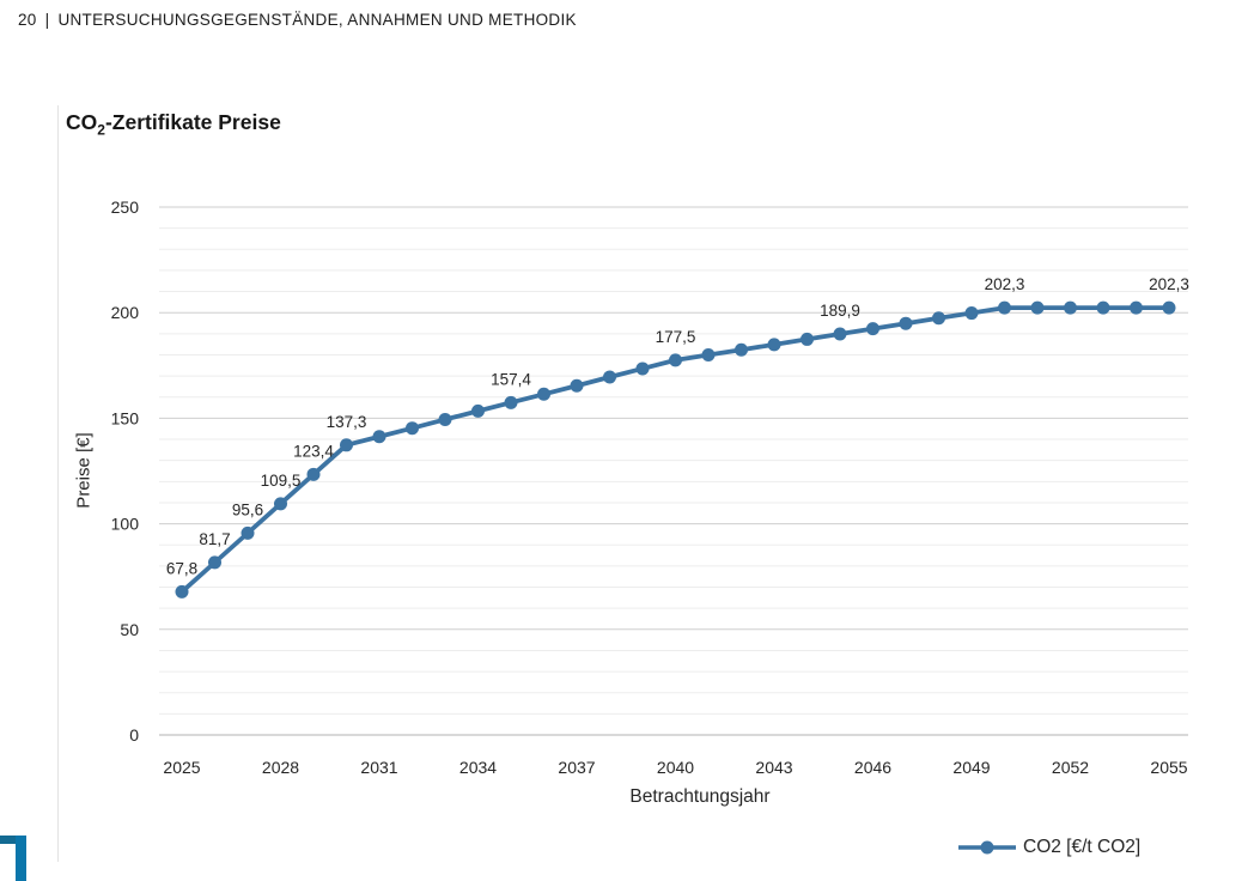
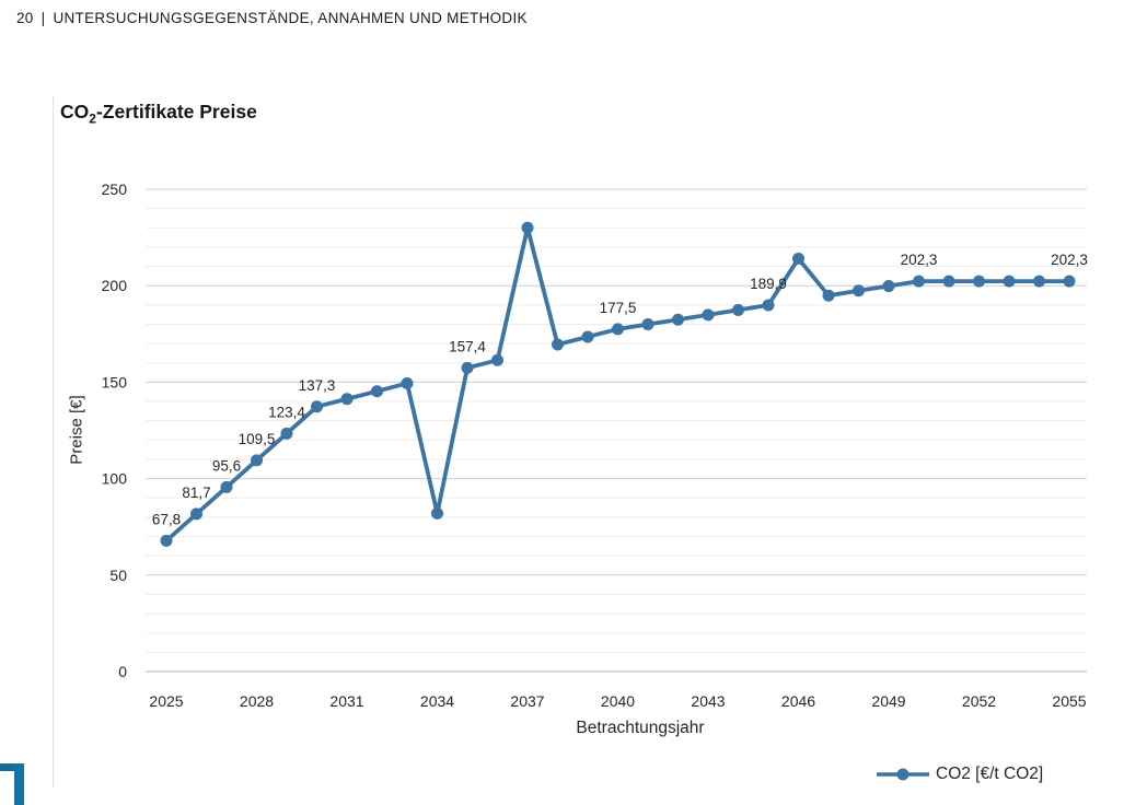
2034: 153 -> 82
2037: 165 -> 230
2046: 192 -> 214
